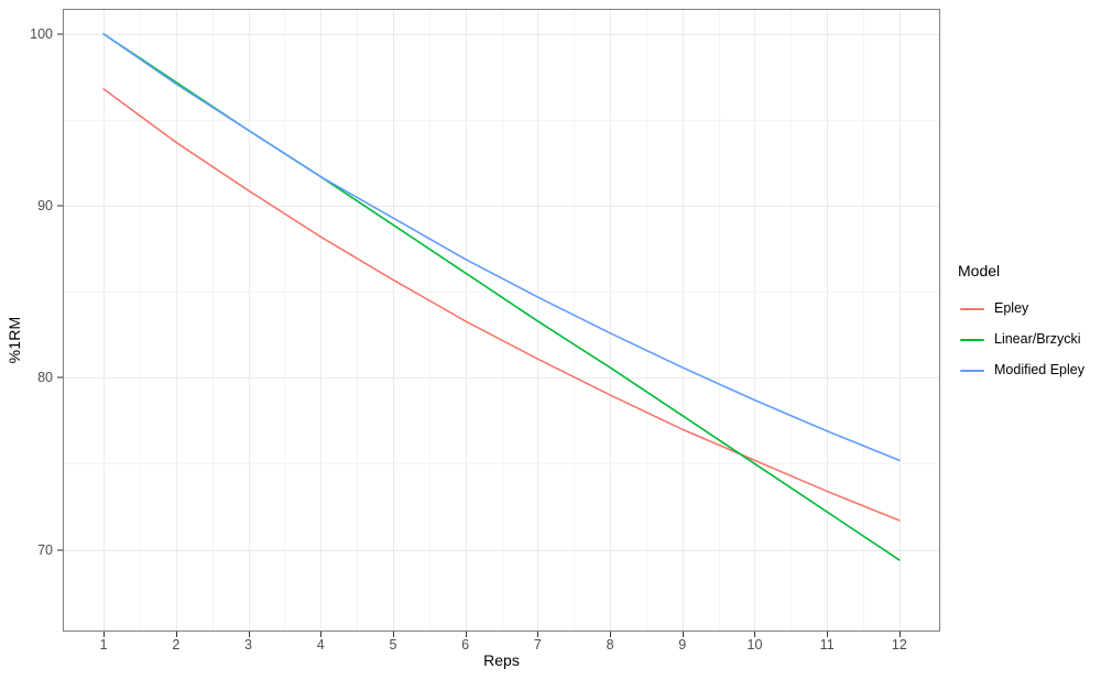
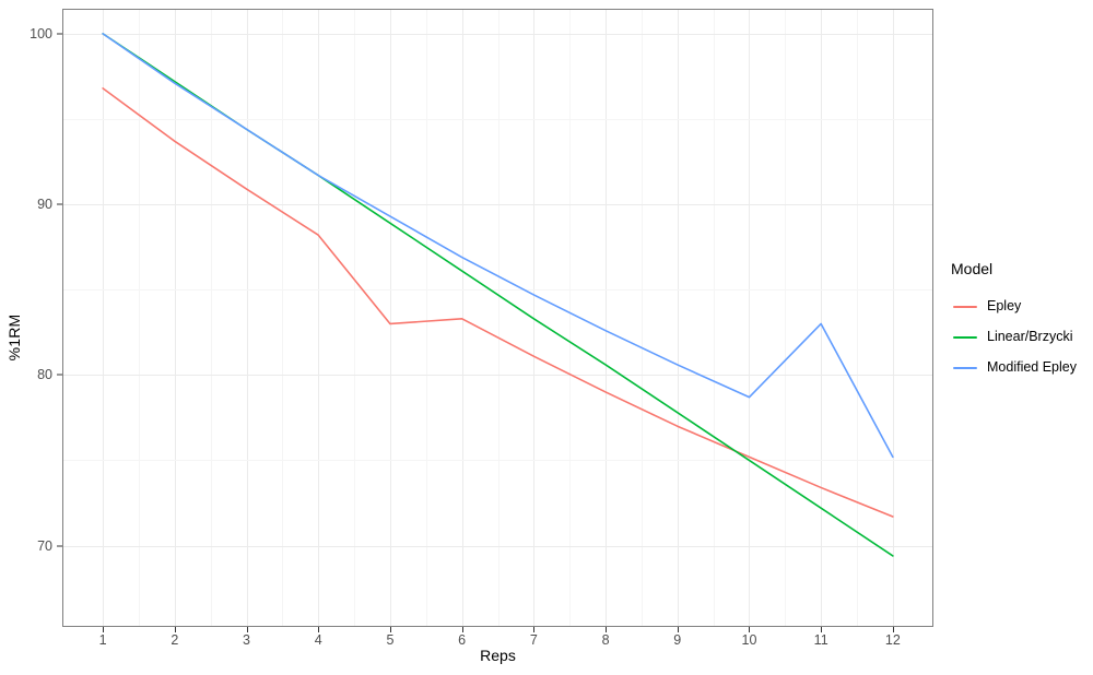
Epley/5: 85.7 -> 83.0
Modified Epley/11: 76.9 -> 83.0
